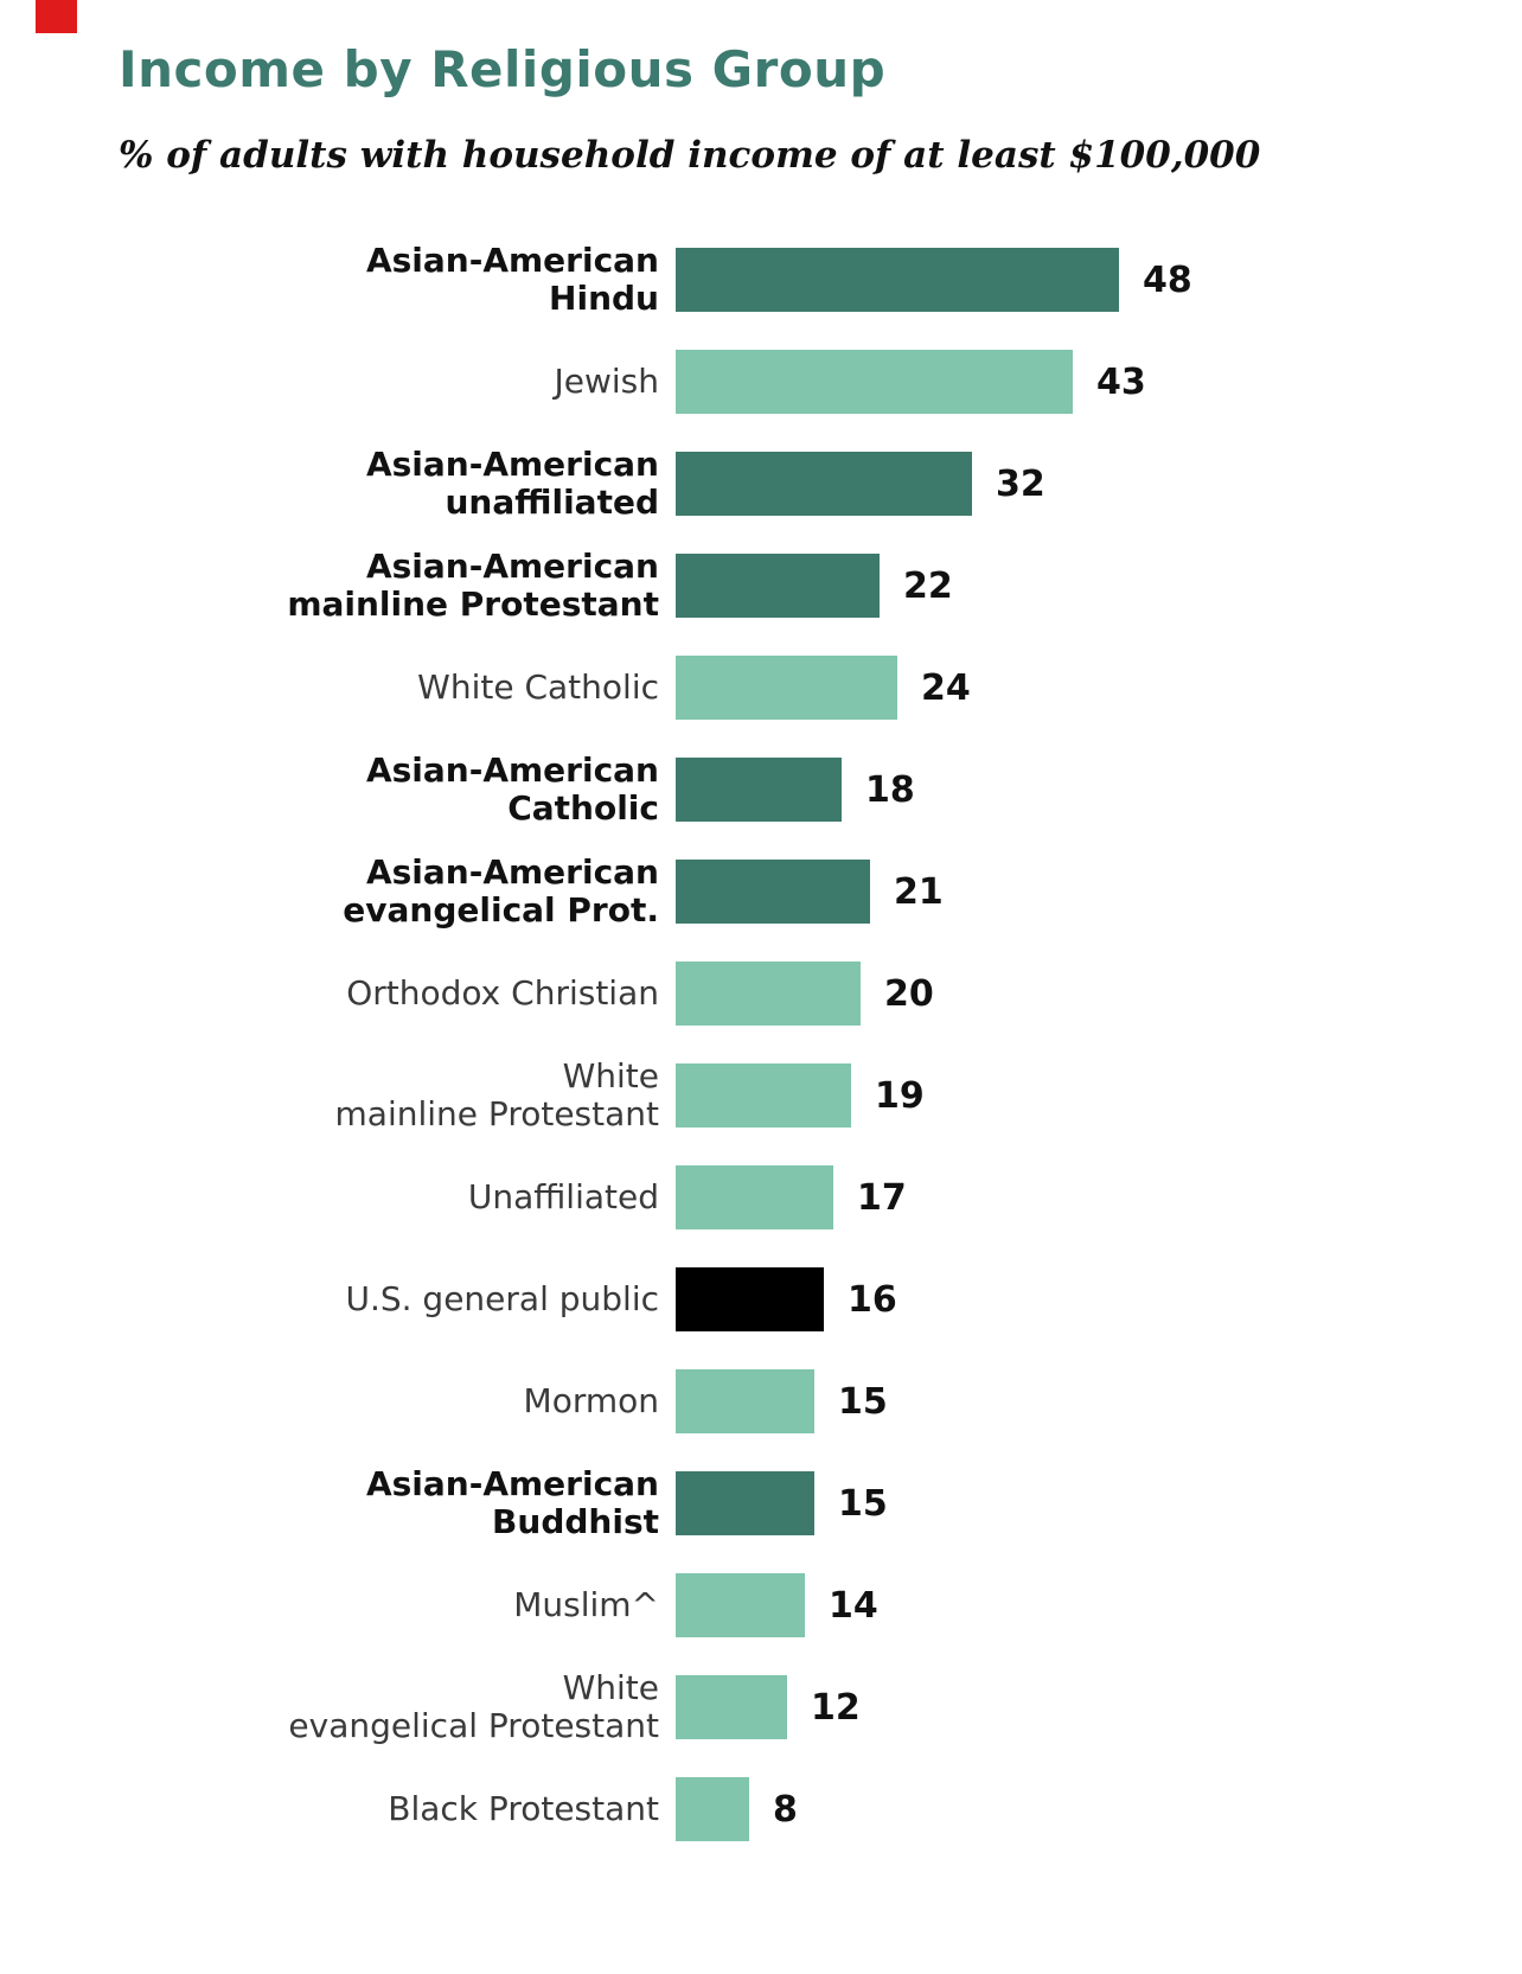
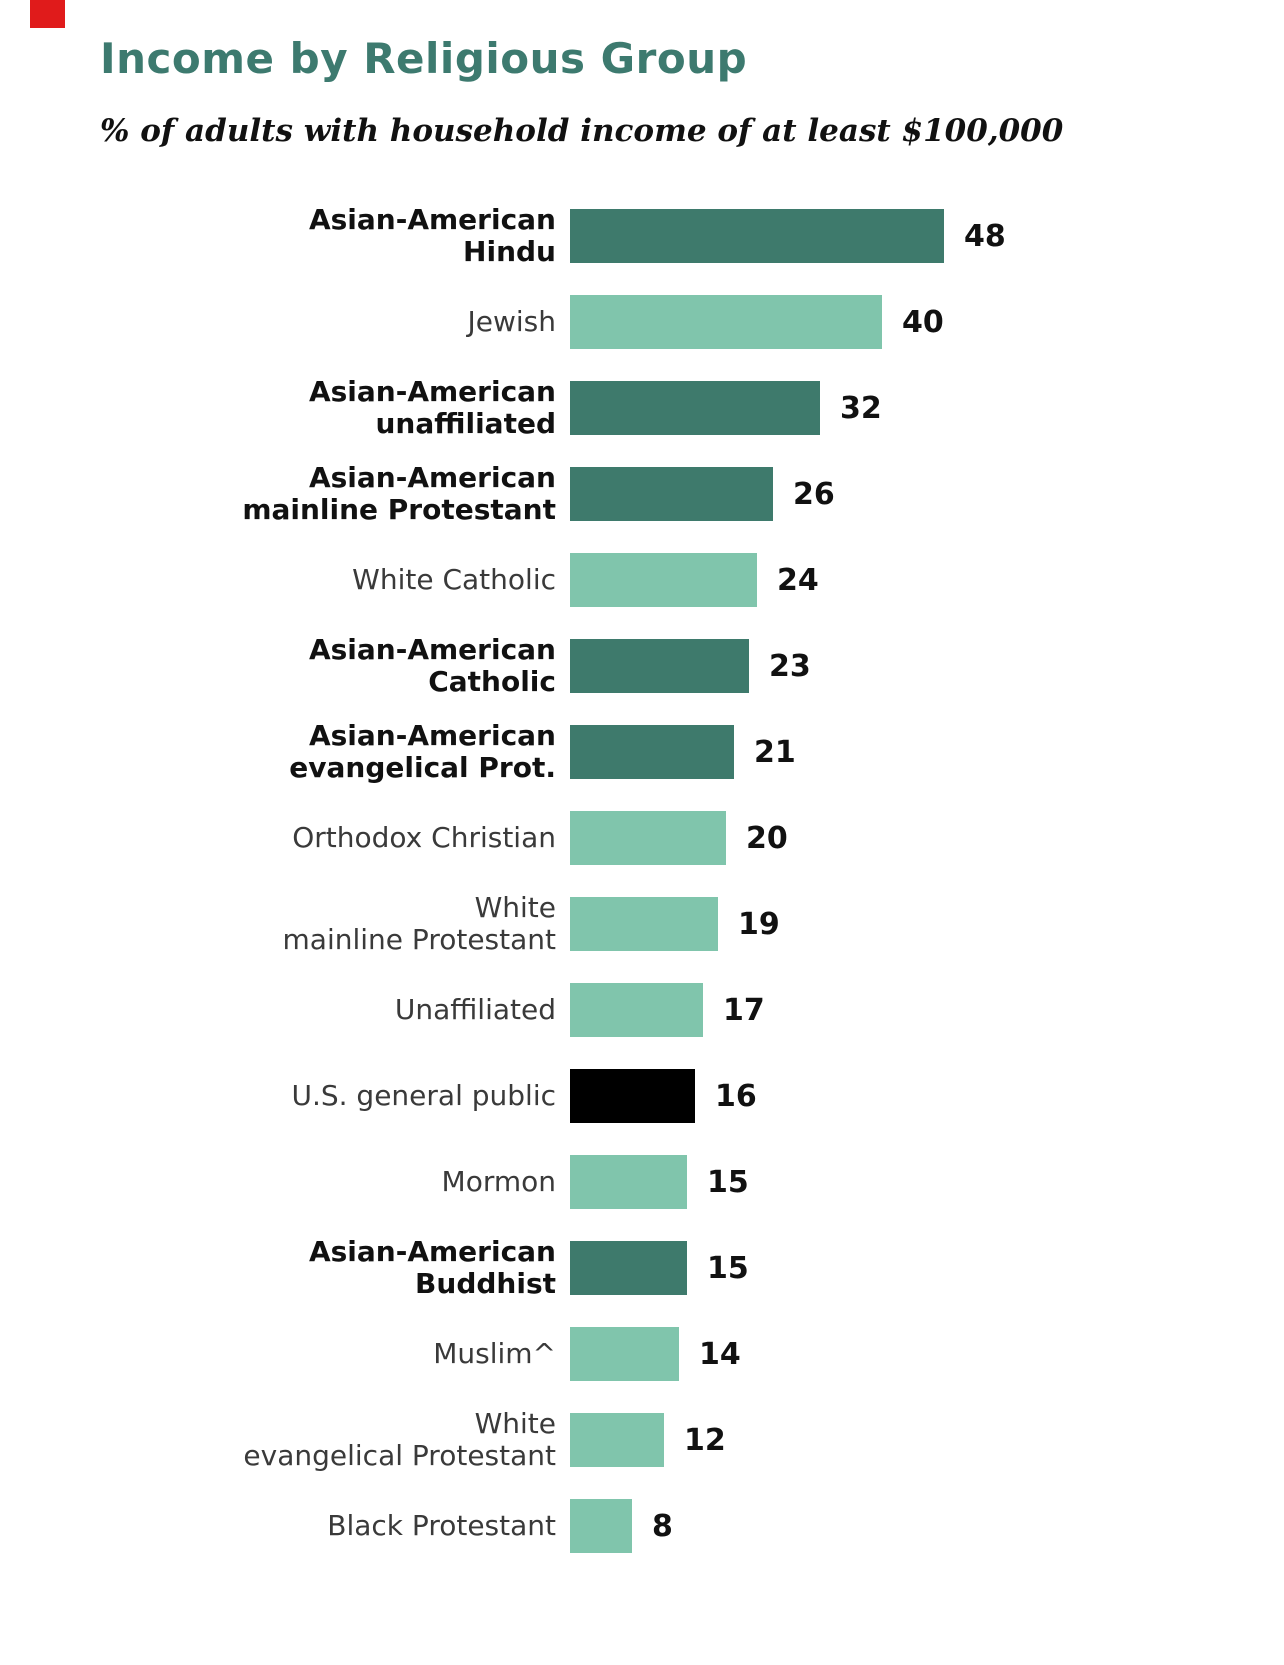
Jewish: 43 -> 40
Asian-American mainline Protestant: 22 -> 26
Asian-American Catholic: 18 -> 23
